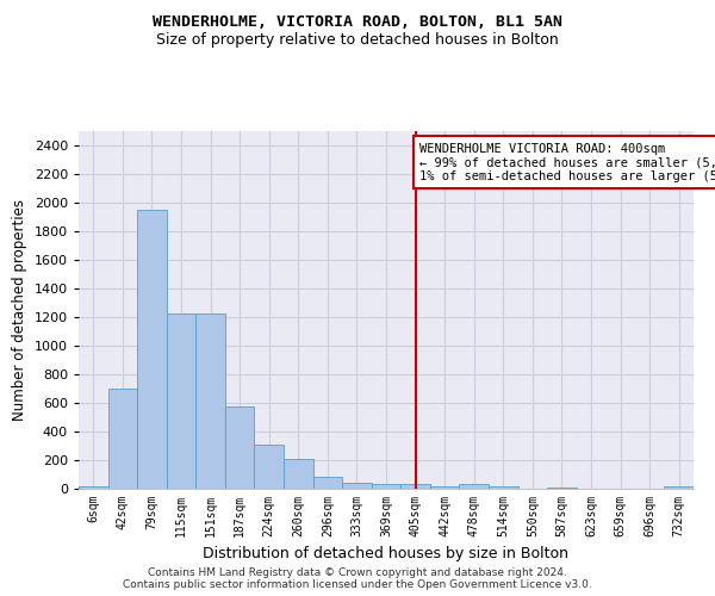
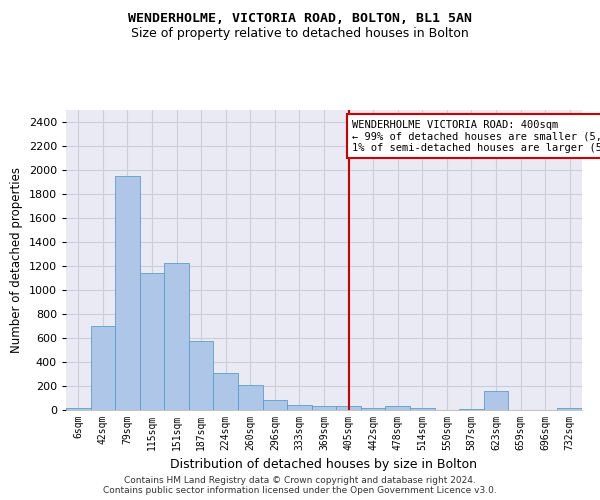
115sqm: 1220 -> 1140
623sqm: 0 -> 160
